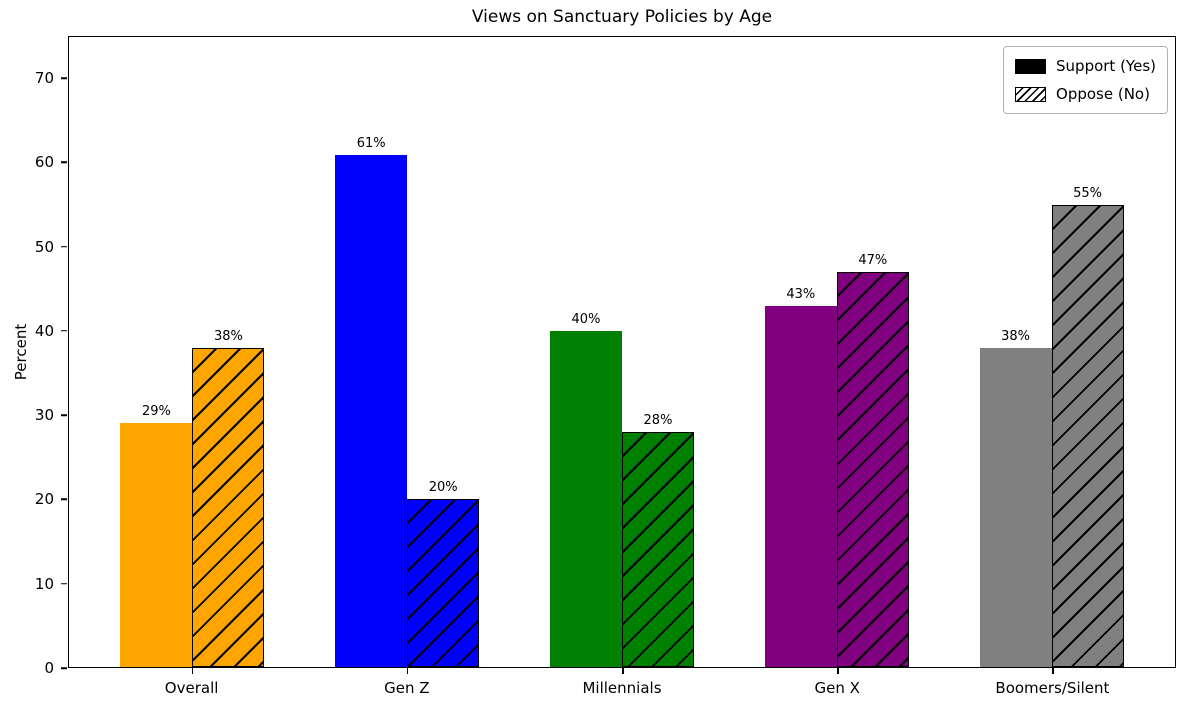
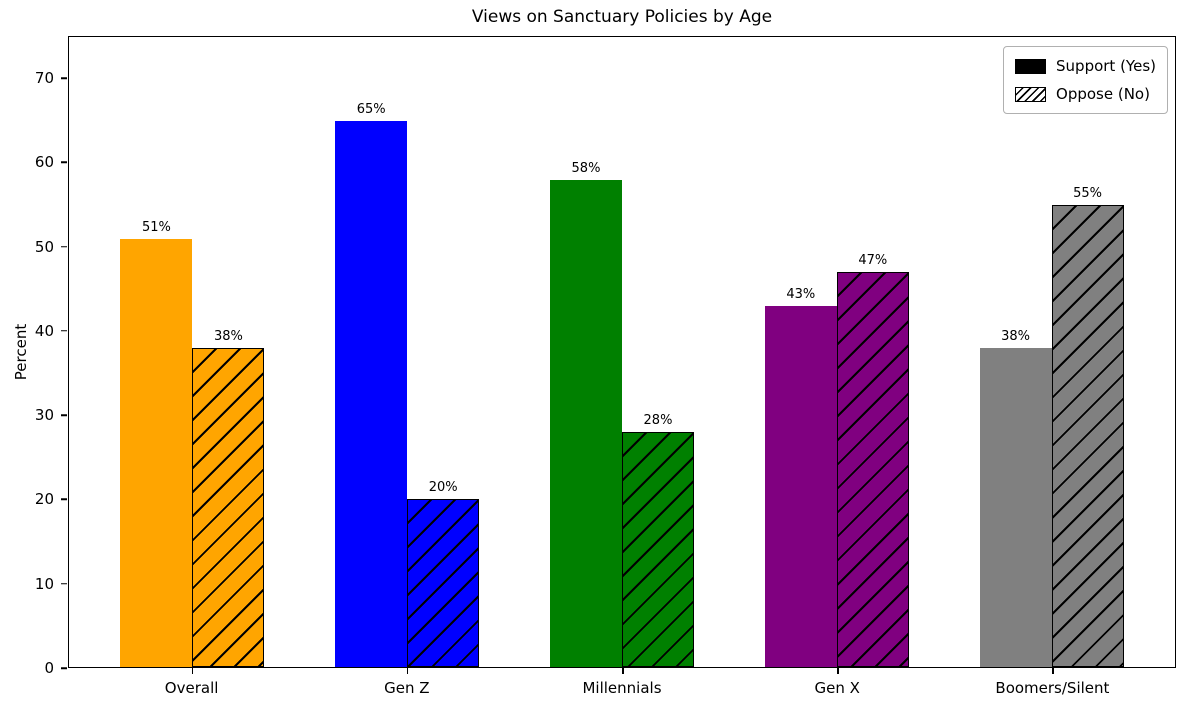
Support (Yes)/Overall: 29% -> 51%
Support (Yes)/Gen Z: 61% -> 65%
Support (Yes)/Millennials: 40% -> 58%
